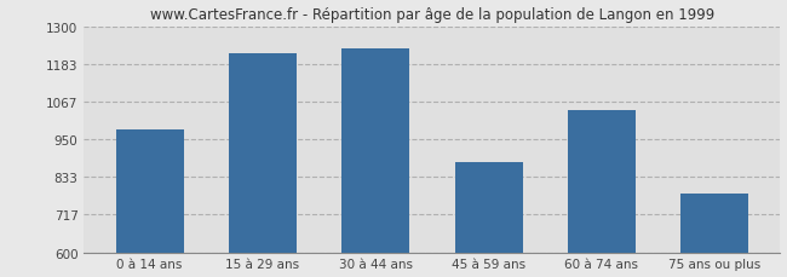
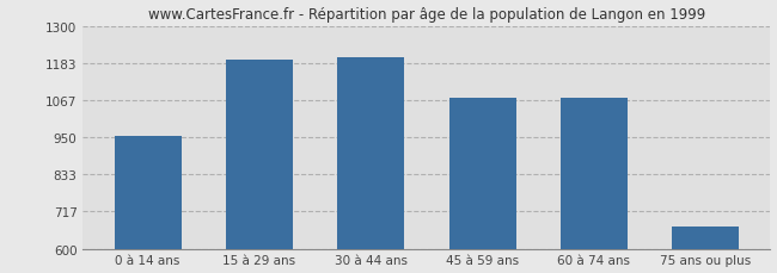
0 à 14 ans: 980 -> 955
15 à 29 ans: 1215 -> 1193
30 à 44 ans: 1230 -> 1200
45 à 59 ans: 880 -> 1072
60 à 74 ans: 1040 -> 1072
75 ans ou plus: 780 -> 670
